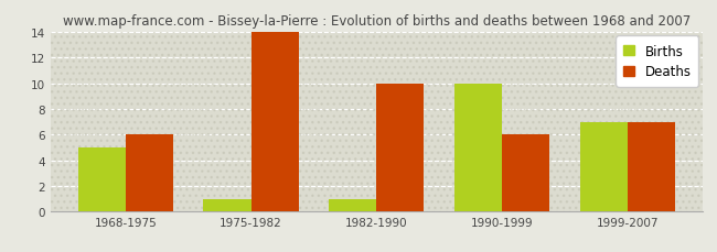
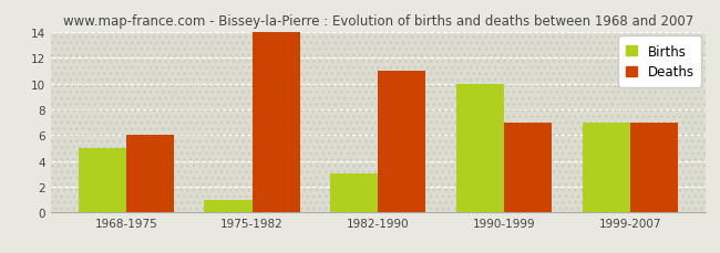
Births/1982-1990: 1 -> 3
Deaths/1982-1990: 10 -> 11
Deaths/1990-1999: 6 -> 7
